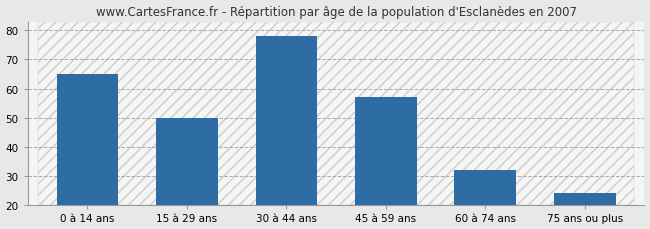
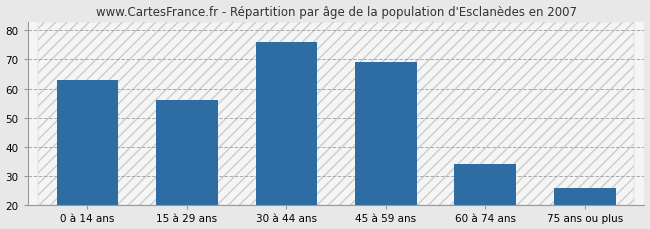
0 à 14 ans: 65 -> 63
15 à 29 ans: 50 -> 56
30 à 44 ans: 78 -> 76
45 à 59 ans: 57 -> 69
60 à 74 ans: 32 -> 34
75 ans ou plus: 24 -> 26
